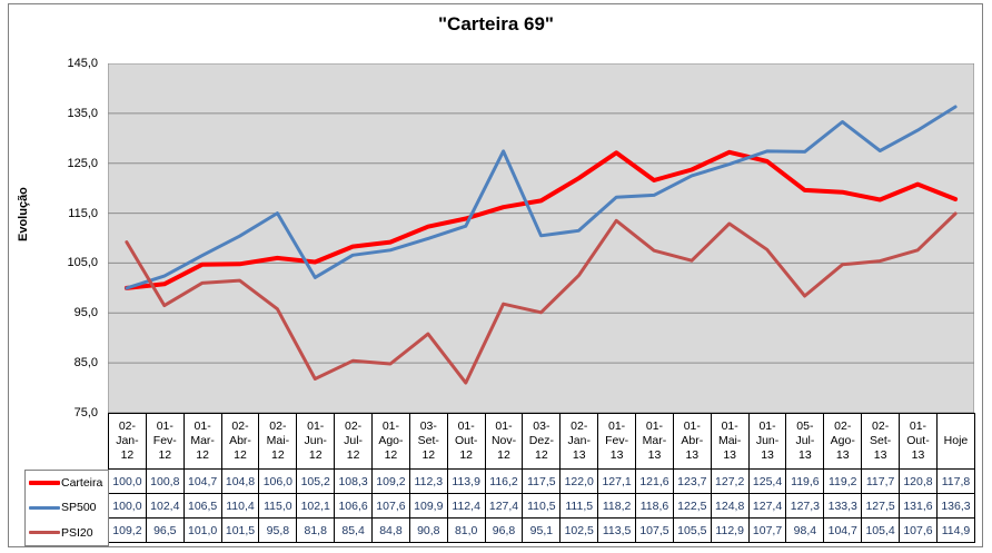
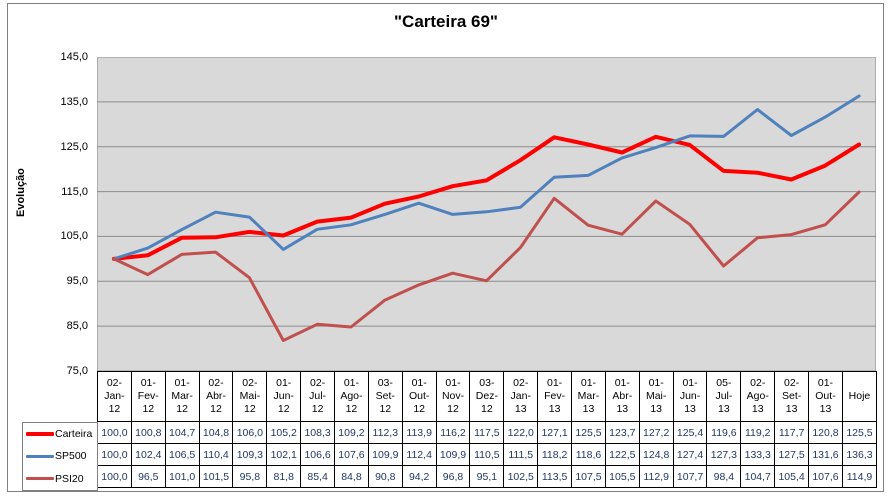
PSI20/02-Jan-12: 109,2 -> 100,0
SP500/02-Mai-12: 115,0 -> 109,3
PSI20/01-Out-12: 81,0 -> 94,2
SP500/01-Nov-12: 127,4 -> 109,9
Carteira/01-Mar-13: 121,6 -> 125,5
Carteira/Hoje: 117,8 -> 125,5
